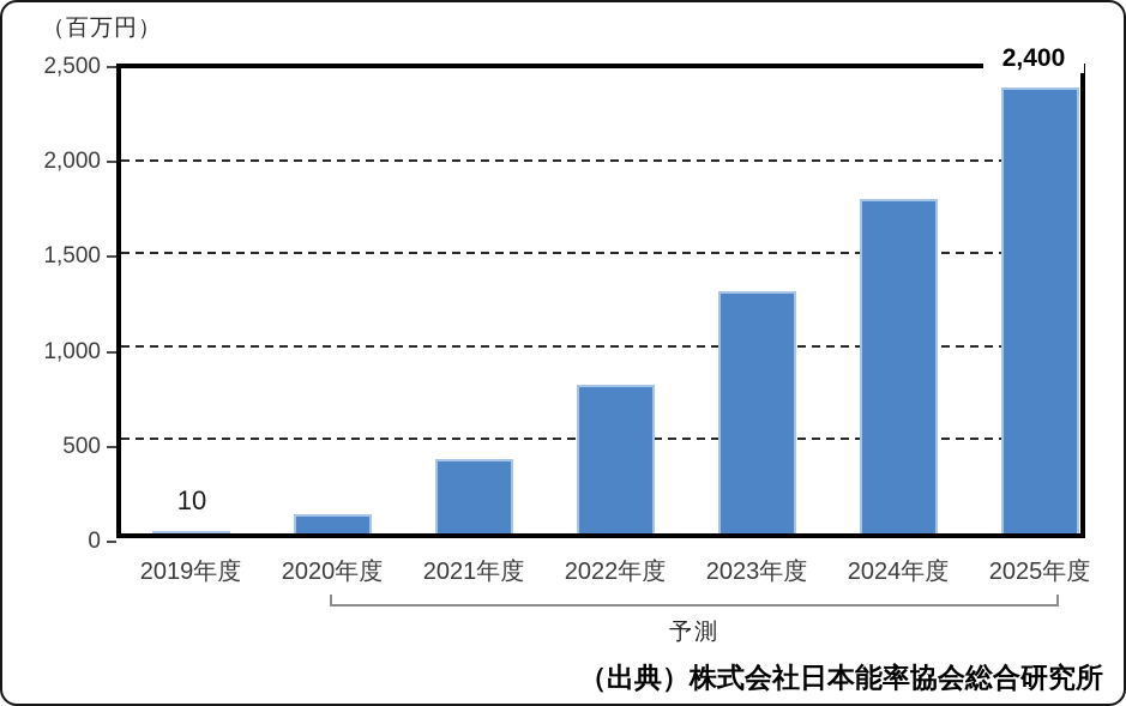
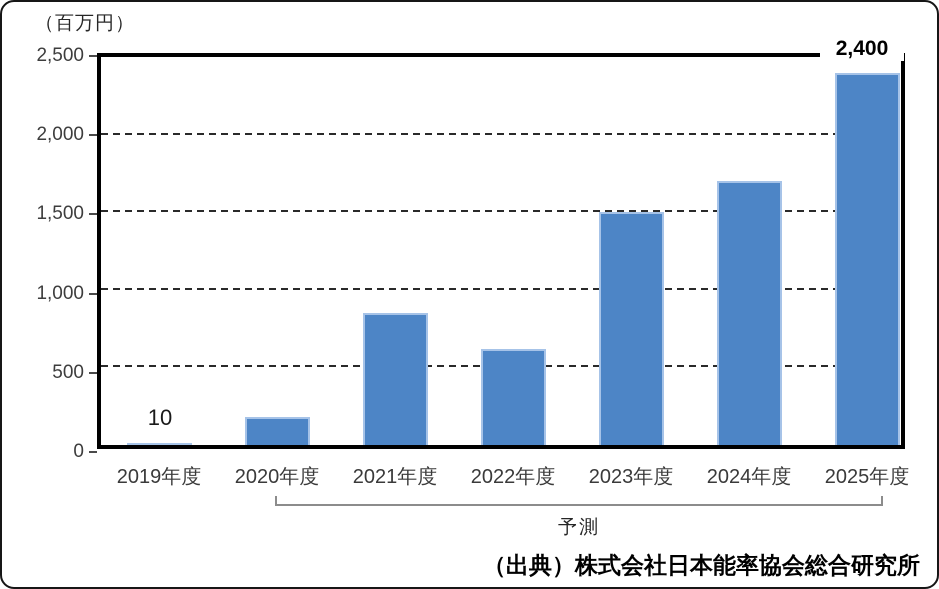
2020年度: 100 -> 180
2021年度: 400 -> 850
2022年度: 800 -> 620
2023年度: 1300 -> 1500
2024年度: 1800 -> 1700
